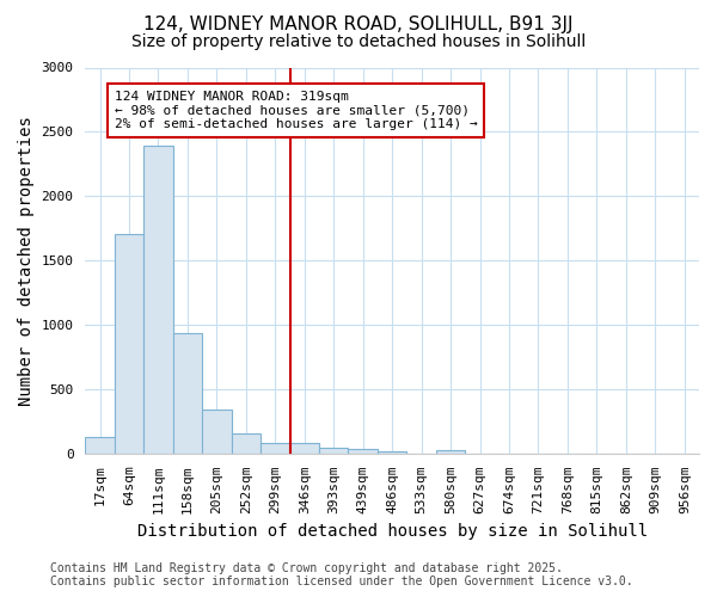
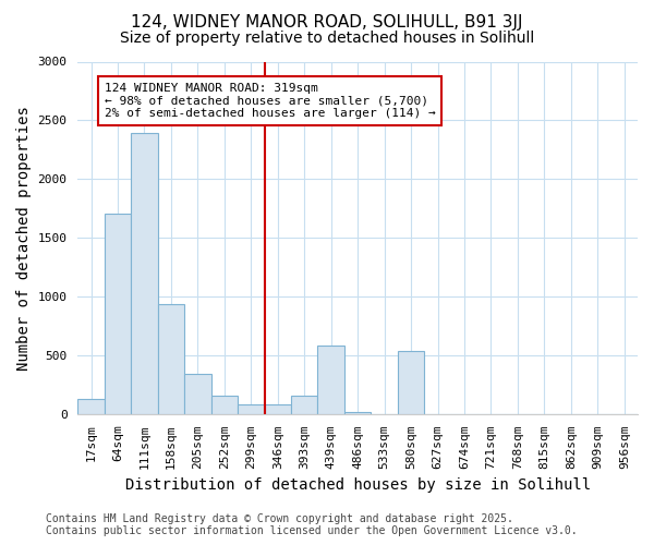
393sqm: 40 -> 160
439sqm: 40 -> 580
580sqm: 20 -> 540
